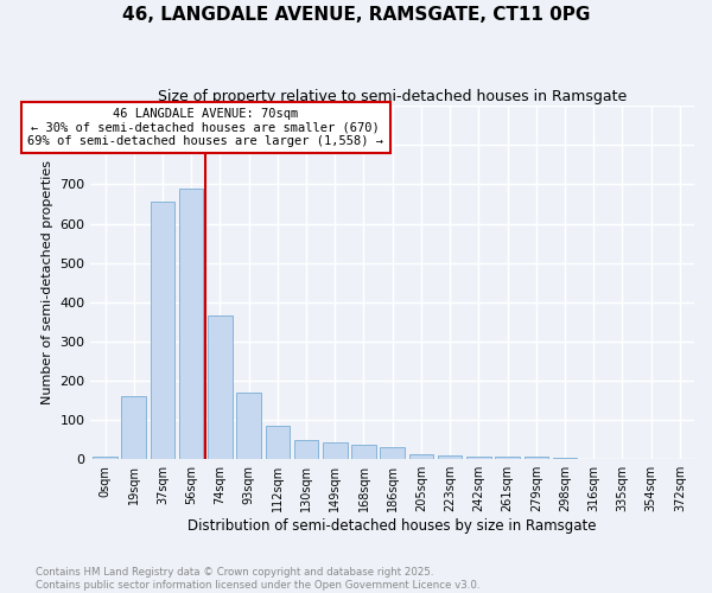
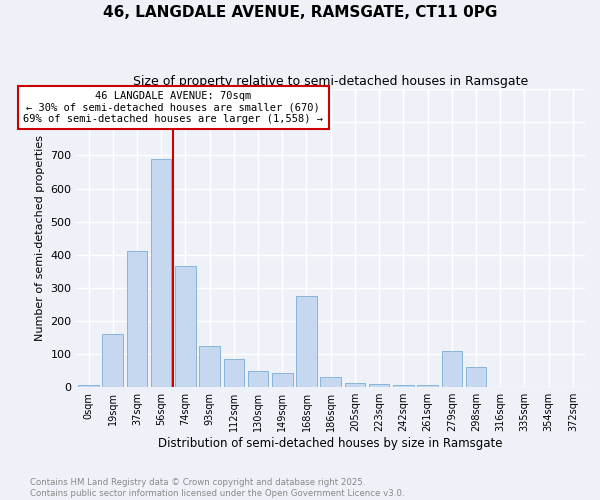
37sqm: 655 -> 410
93sqm: 170 -> 125
168sqm: 37 -> 275
279sqm: 6 -> 110
298sqm: 5 -> 60
